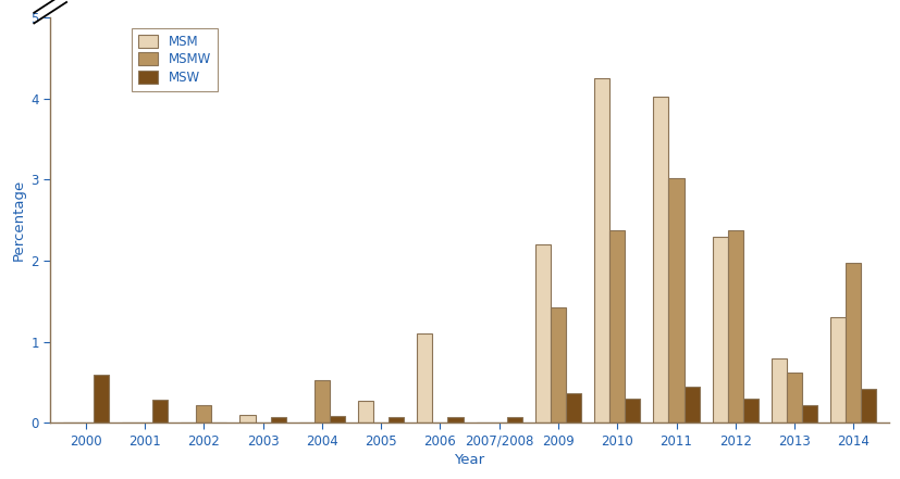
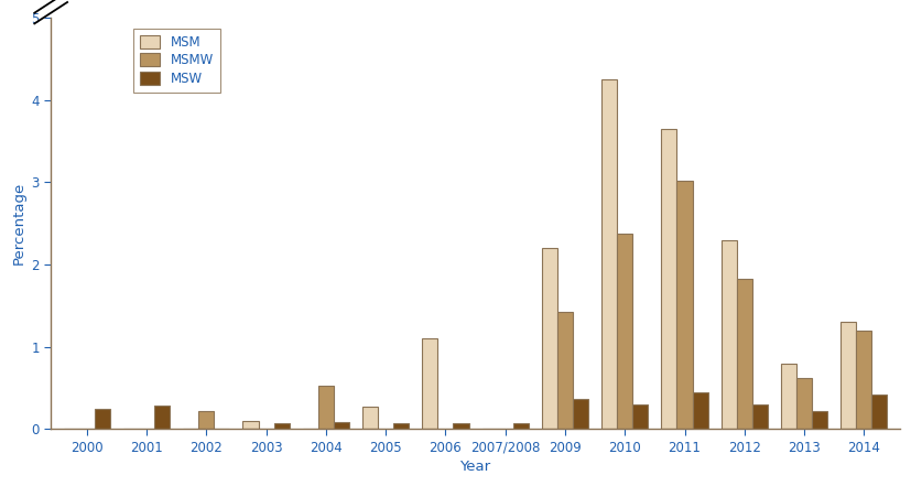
MSW/2000: 0.60 -> 0.24
MSM/2011: 4.02 -> 3.65
MSMW/2012: 2.38 -> 1.83
MSMW/2014: 1.98 -> 1.20
